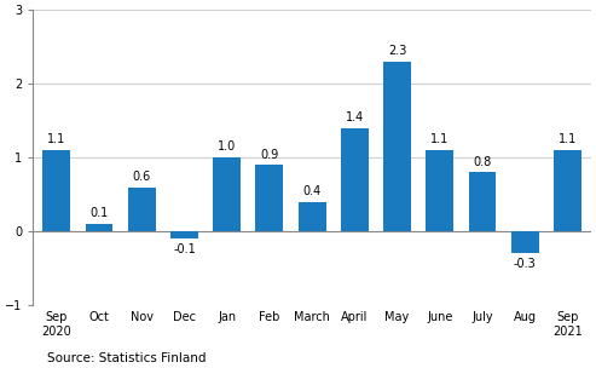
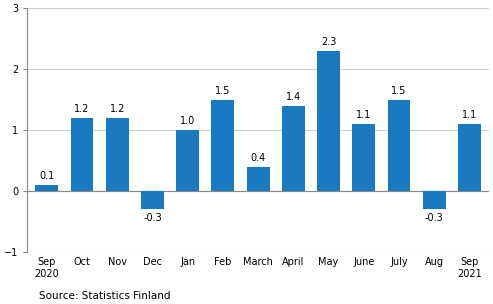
Sep 2020: 1.1 -> 0.1
Oct: 0.1 -> 1.2
Nov: 0.6 -> 1.2
Dec: -0.1 -> -0.3
Feb: 0.9 -> 1.5
July: 0.8 -> 1.5
